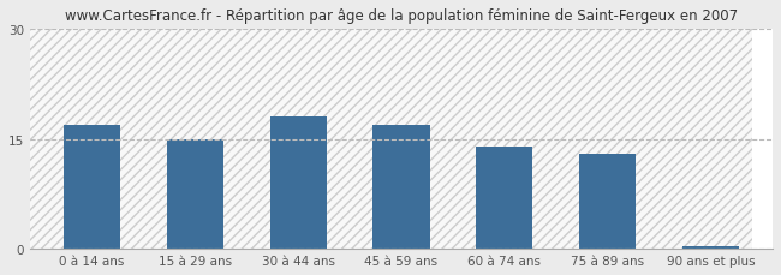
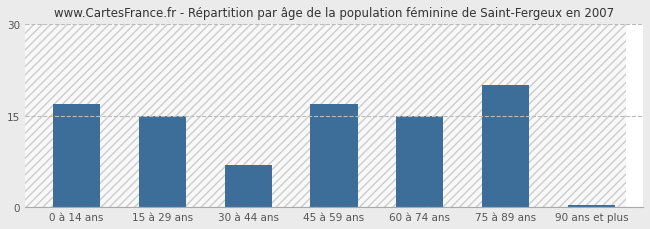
30 à 44 ans: 18.0 -> 7.0
60 à 74 ans: 14.0 -> 15.0
75 à 89 ans: 13.0 -> 20.0
